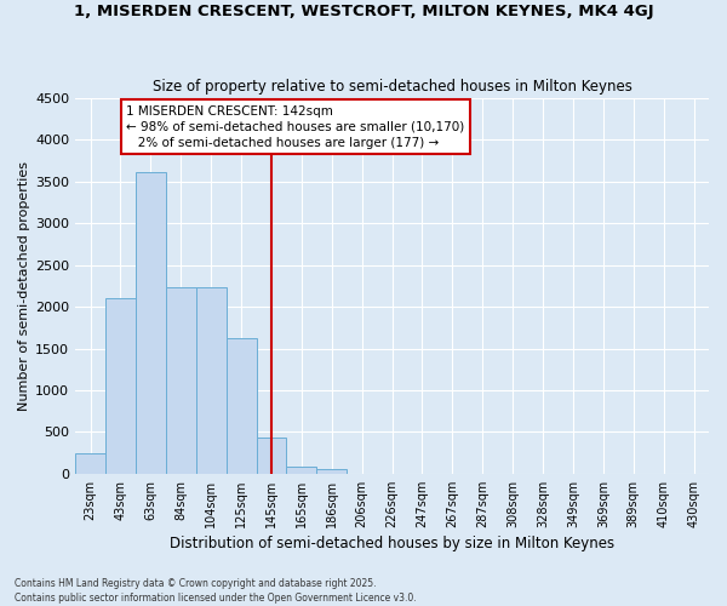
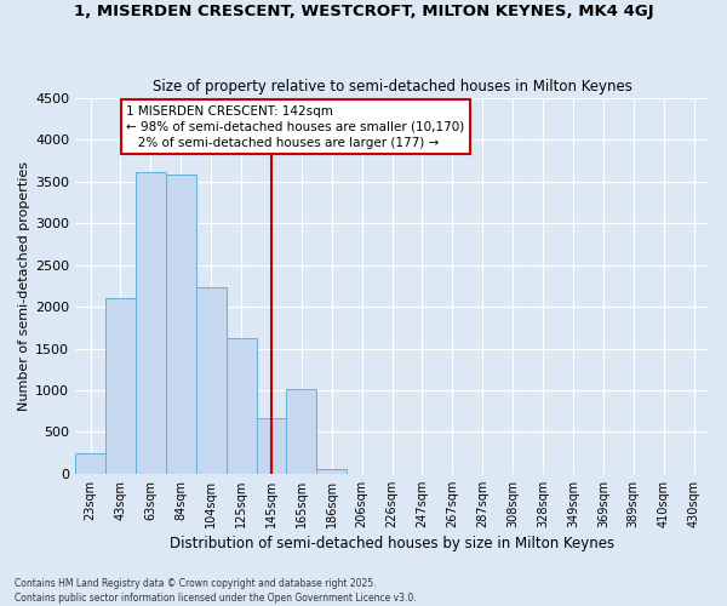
84sqm: 2240 -> 3580
145sqm: 430 -> 660
165sqm: 90 -> 1020
